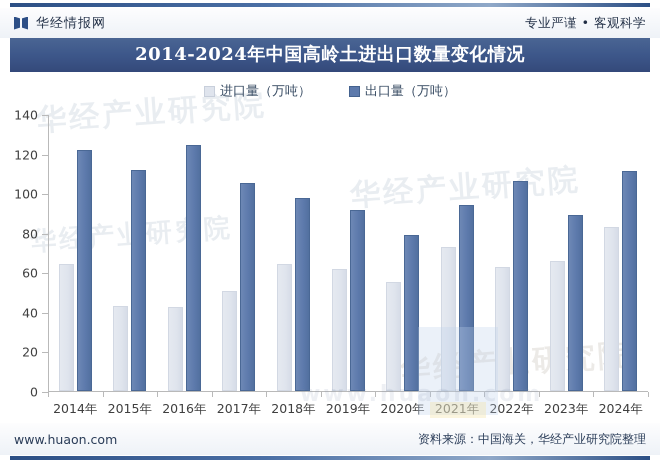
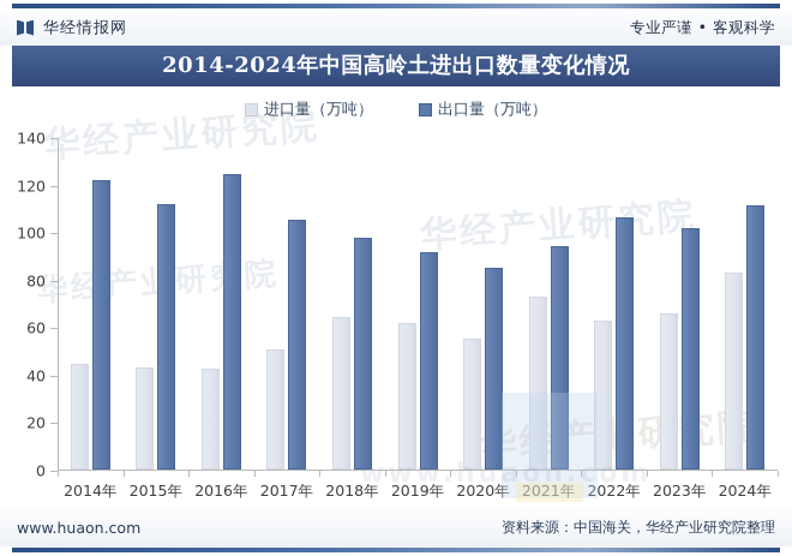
进口量（万吨）/2014年: 64 -> 44
出口量（万吨）/2020年: 79 -> 85
出口量（万吨）/2023年: 89 -> 102
